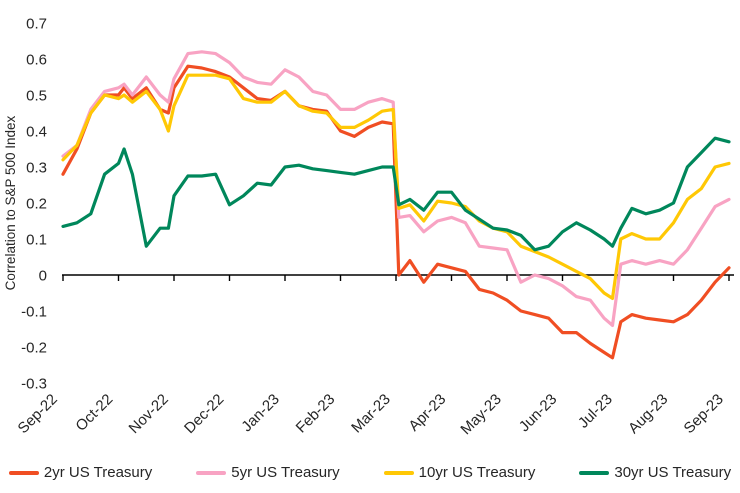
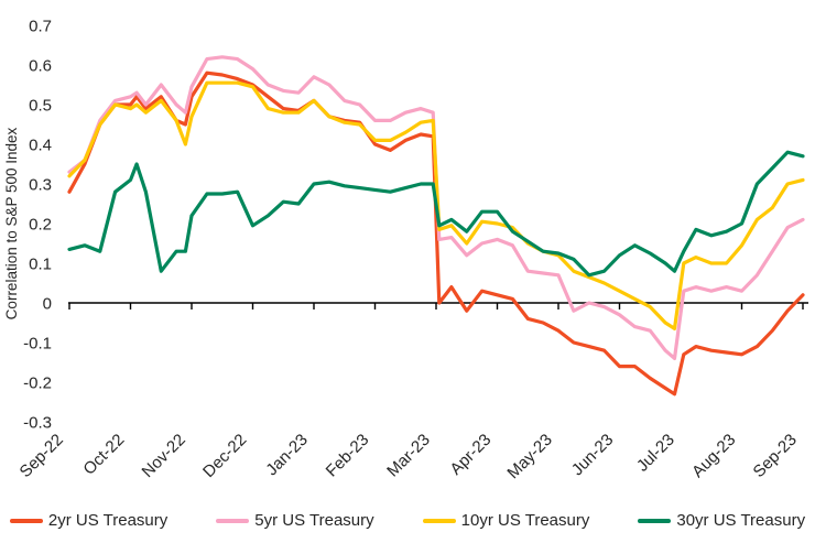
30yr US Treasury/0.5: 0.17 -> 0.13
